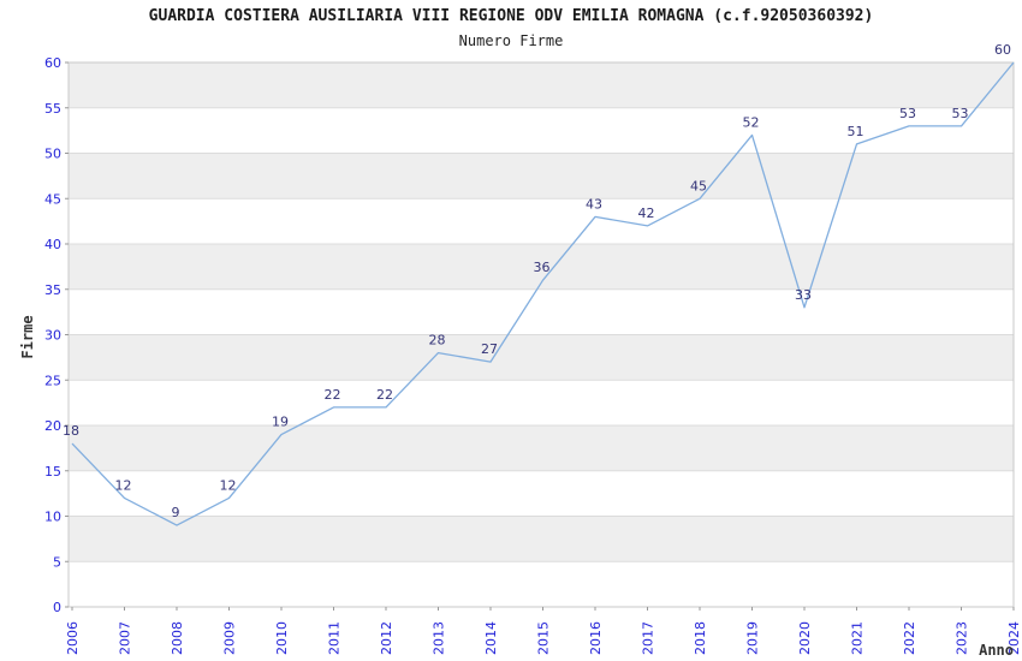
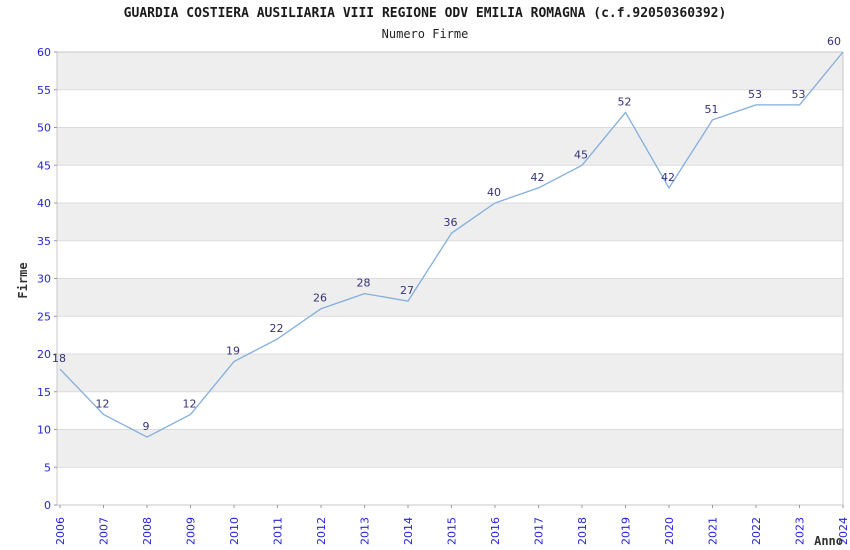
2012: 22 -> 26
2016: 43 -> 40
2020: 33 -> 42
